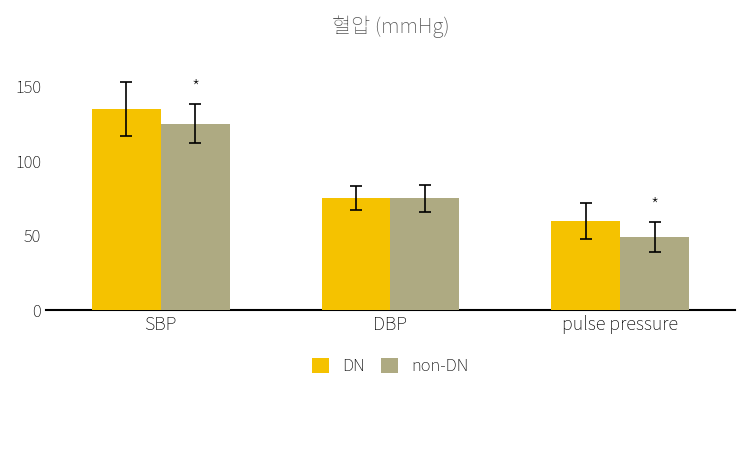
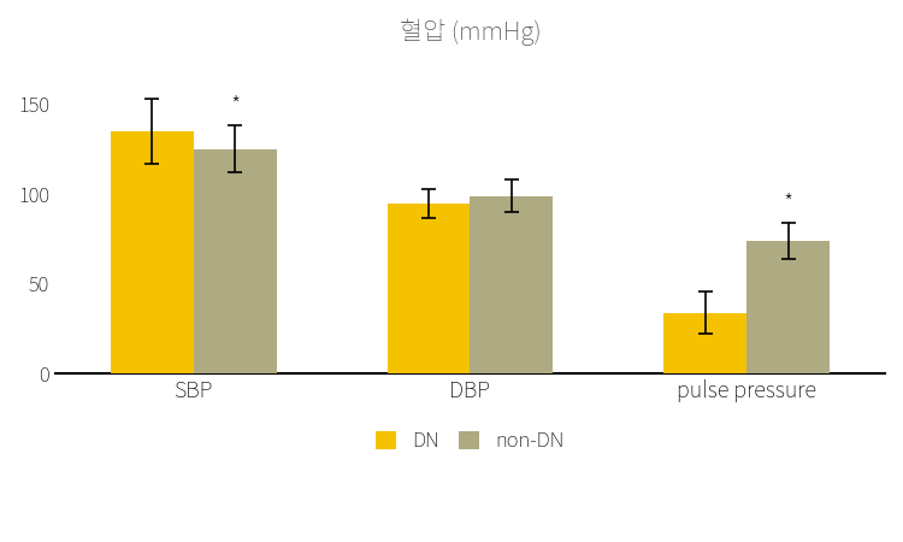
DN/DBP: 75 -> 95
non-DN/DBP: 75 -> 99
DN/pulse pressure: 60 -> 34
non-DN/pulse pressure: 49 -> 74
